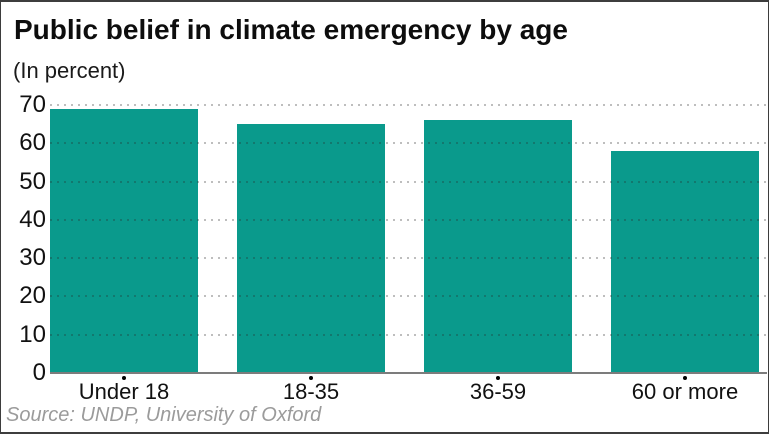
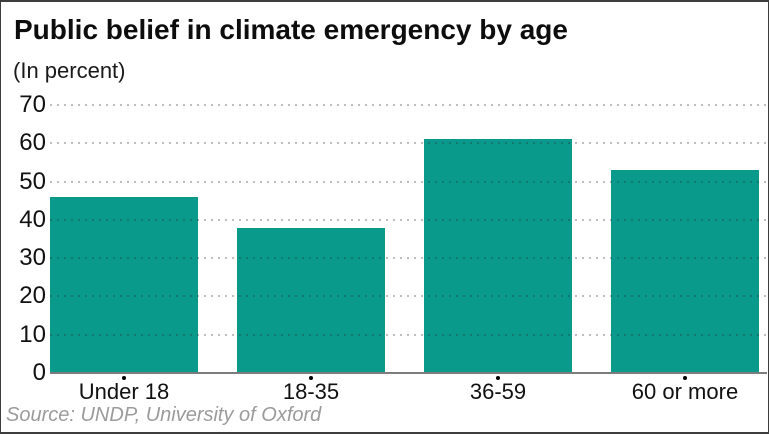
Under 18: 69 -> 46
18-35: 65 -> 38
36-59: 66 -> 61
60 or more: 58 -> 53
